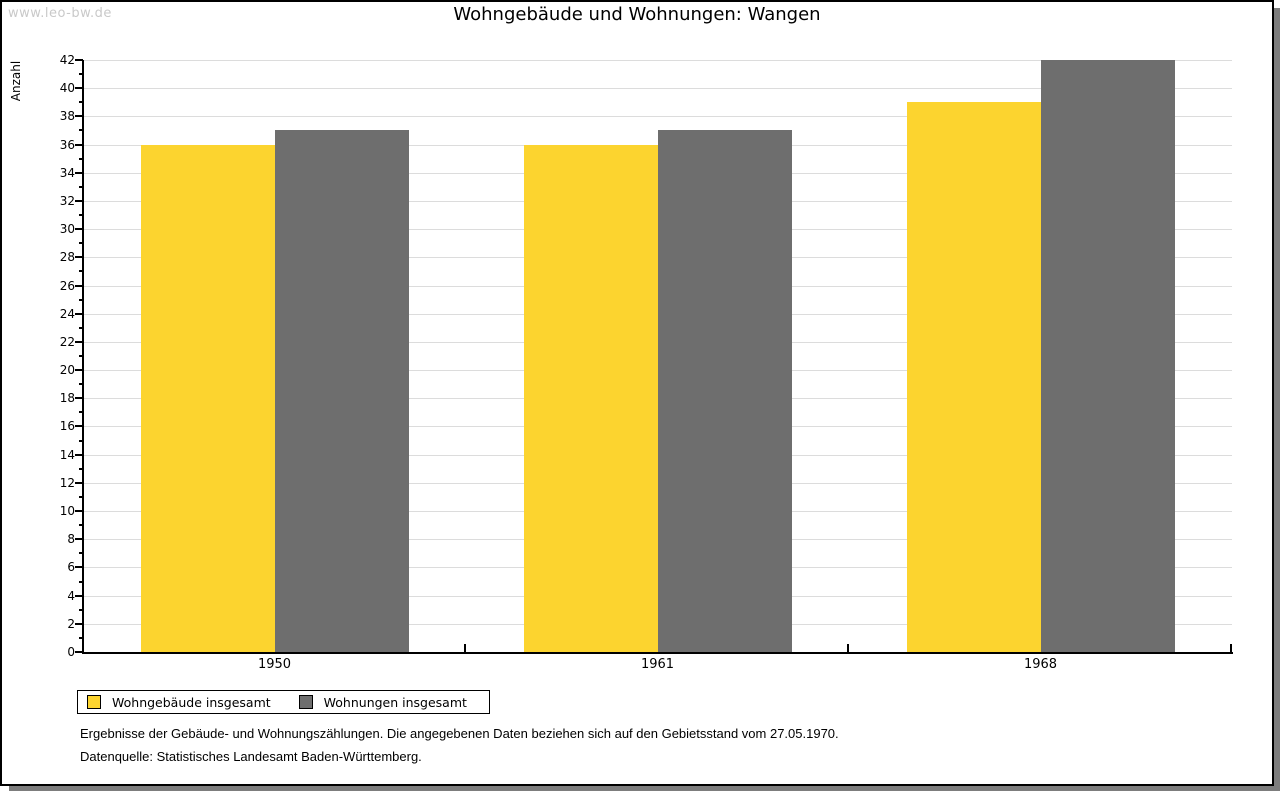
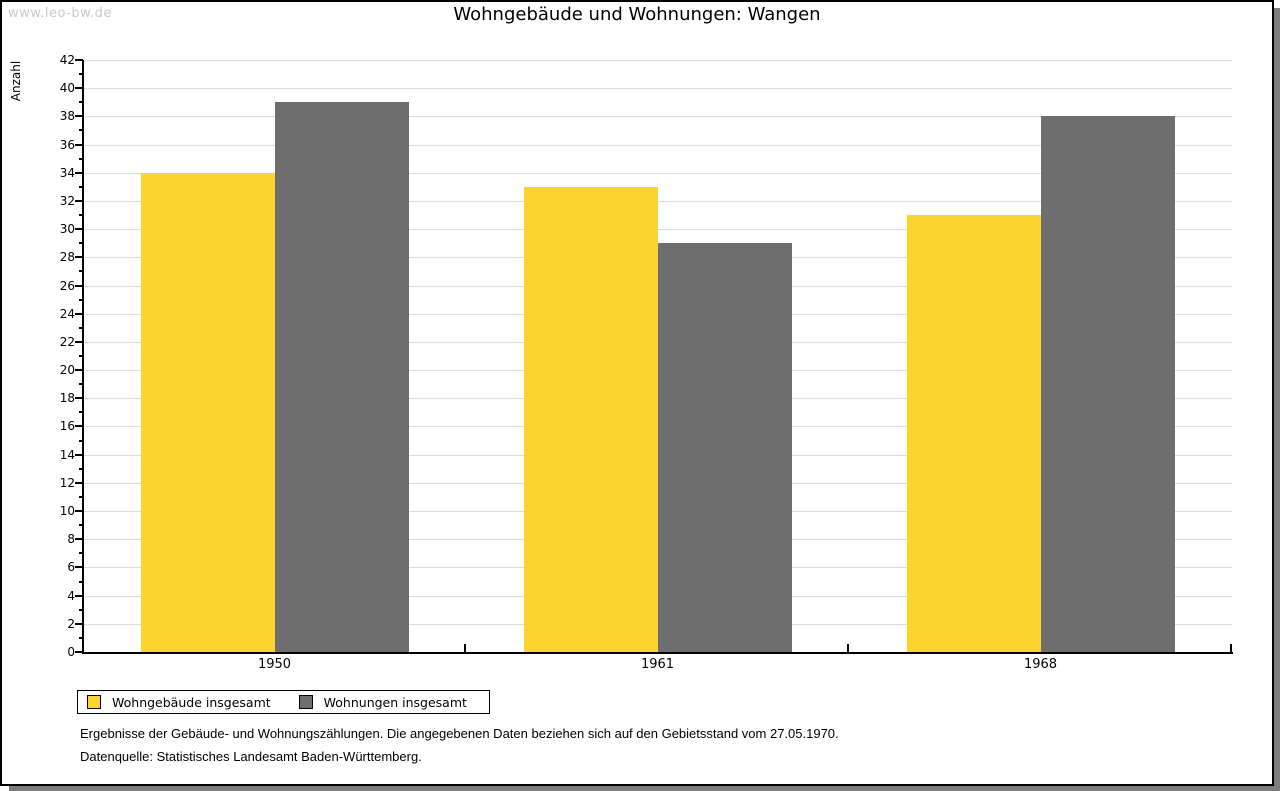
Wohngebäude insgesamt/1950: 36 -> 34
Wohnungen insgesamt/1950: 37 -> 39
Wohngebäude insgesamt/1961: 36 -> 33
Wohnungen insgesamt/1961: 37 -> 29
Wohngebäude insgesamt/1968: 39 -> 31
Wohnungen insgesamt/1968: 42 -> 38
